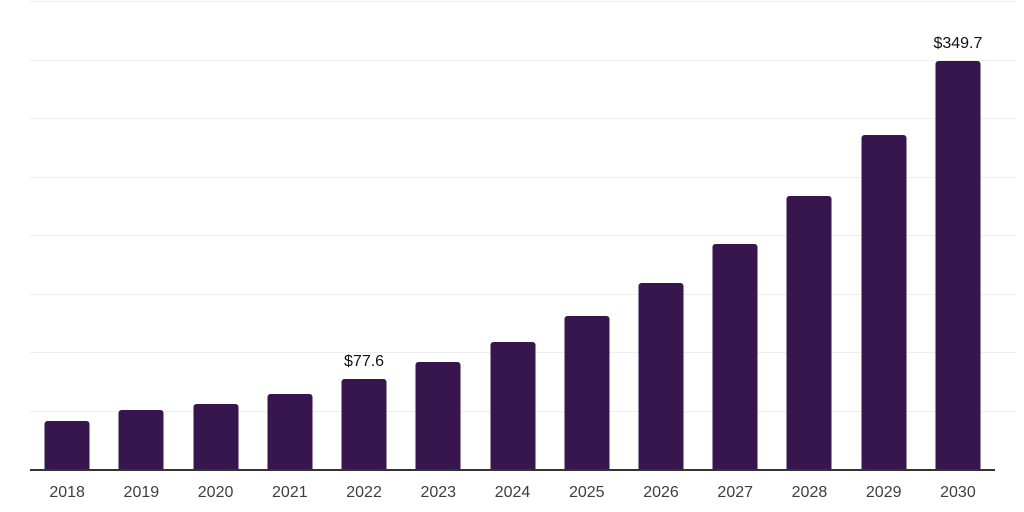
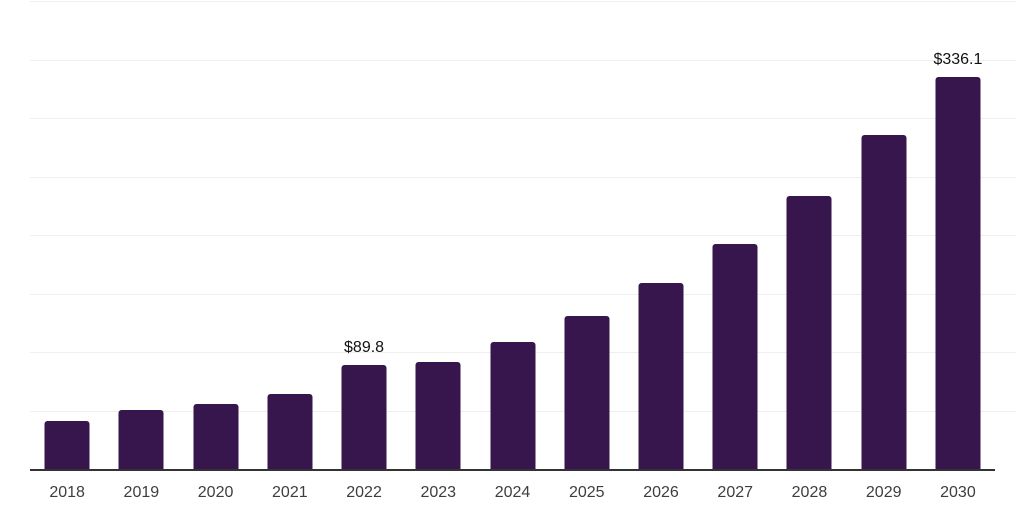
2022: $77.6 -> $89.8
2030: $349.7 -> $336.1
